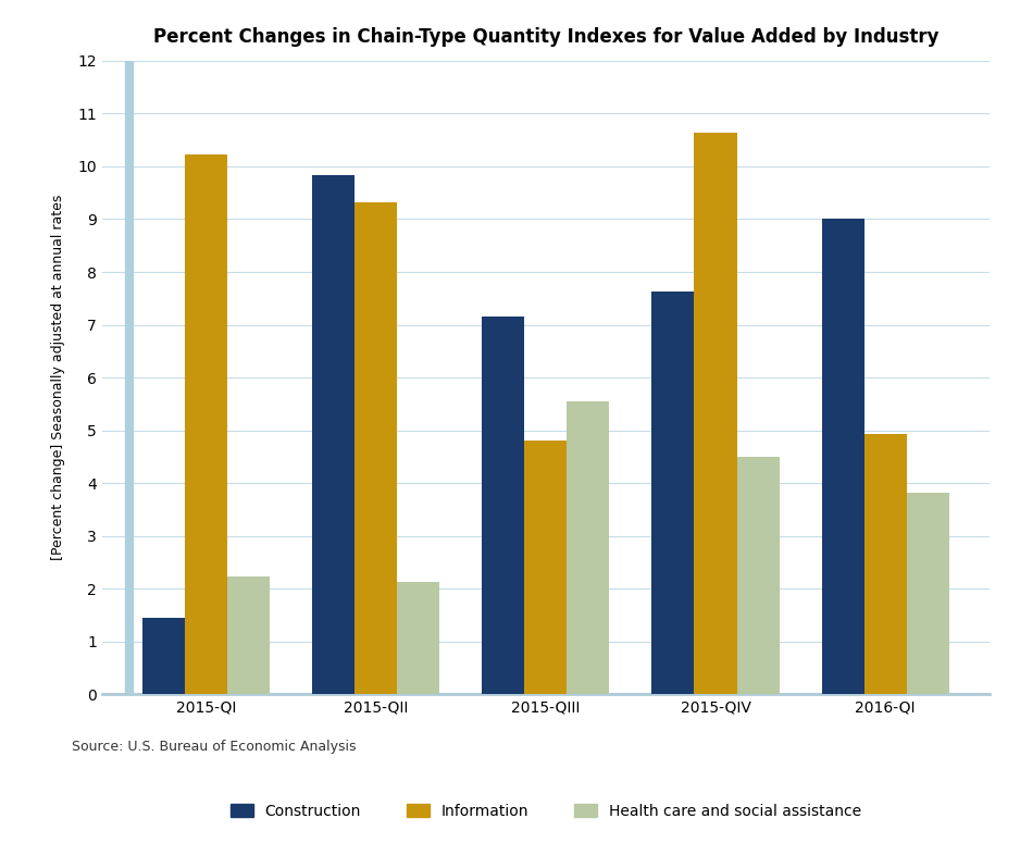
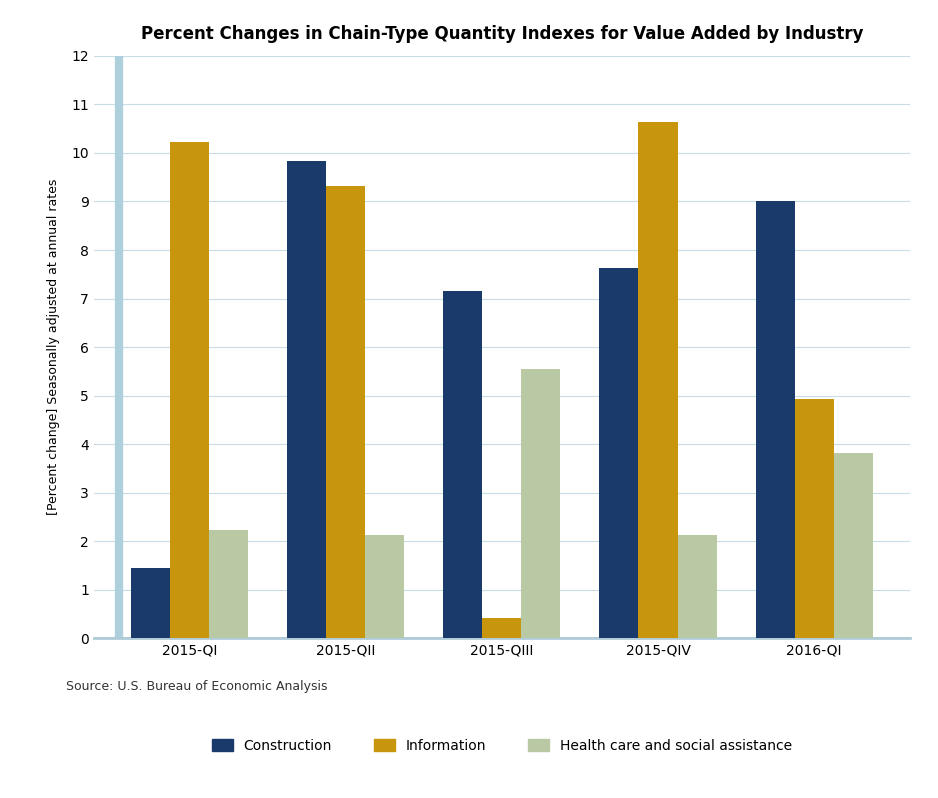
Information/2015-QIII: 4.80 -> 0.43
Health care and social assistance/2015-QIV: 4.50 -> 2.13
